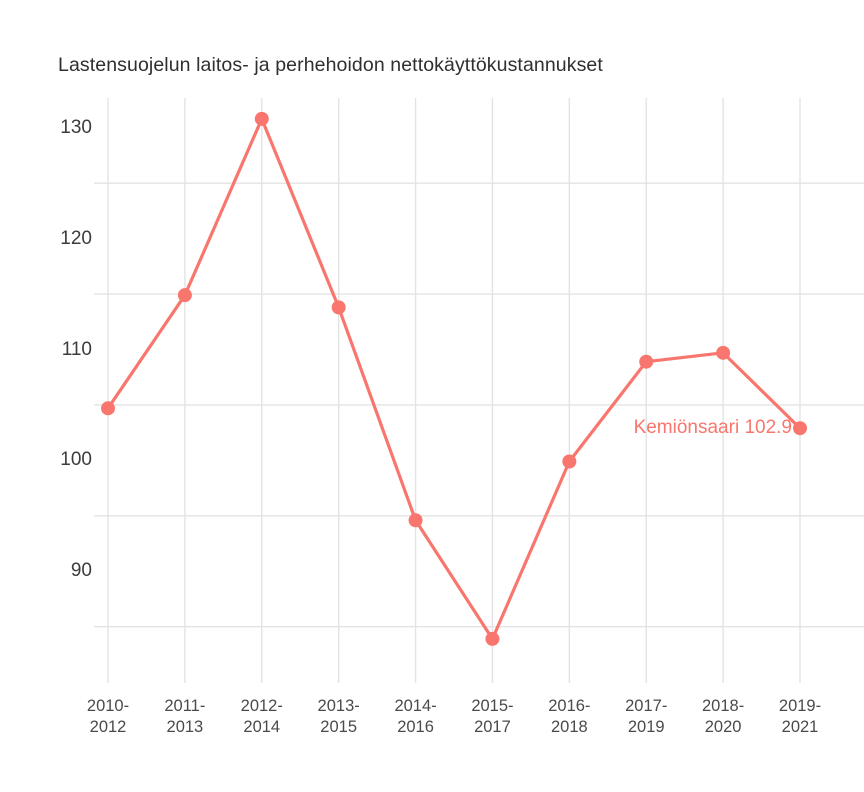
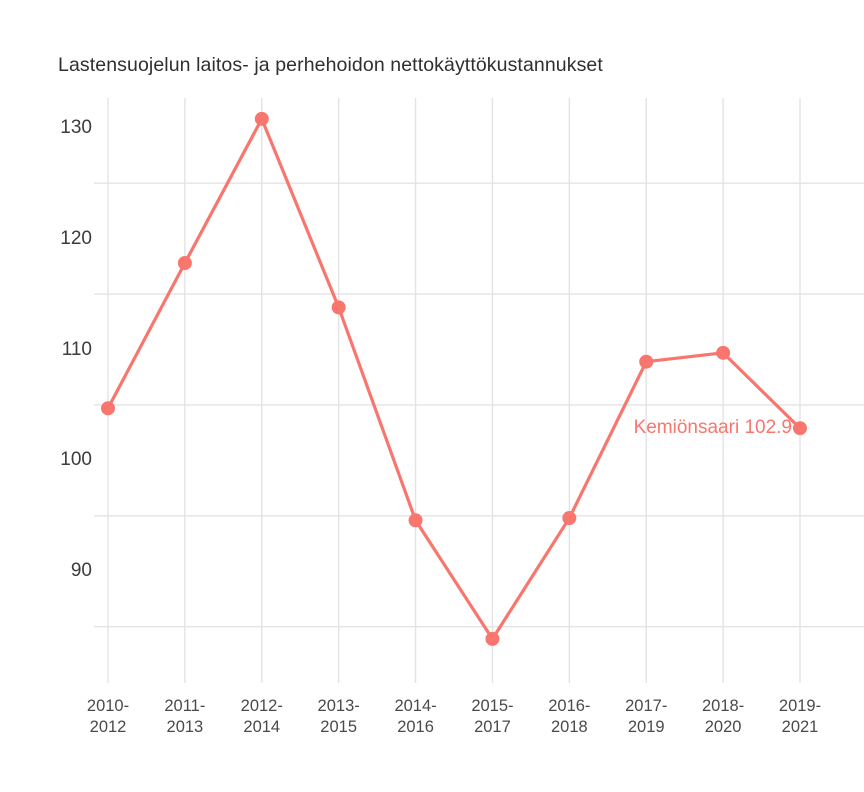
2011- 2013: 114.9 -> 117.8
2016- 2018: 99.9 -> 94.8
